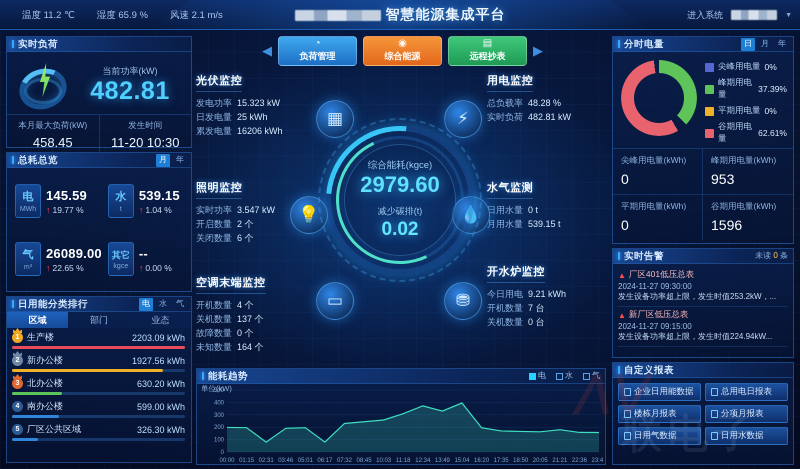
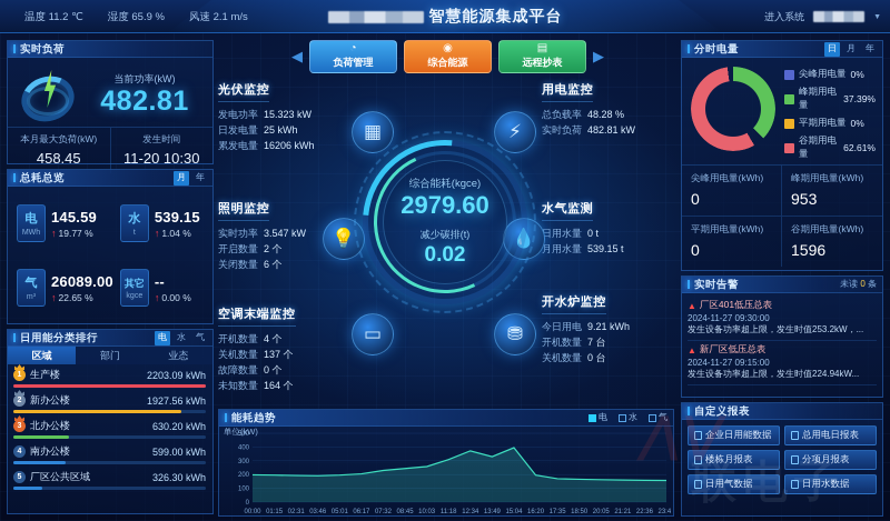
02:31: 80 -> 190
06:17: 80 -> 200
21:21: 180 -> 160
